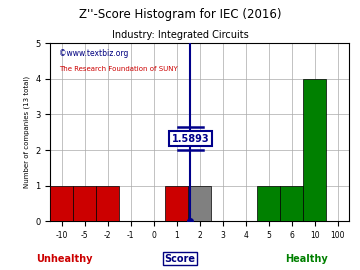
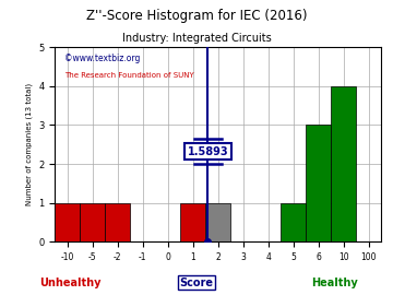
6: 1 -> 3
